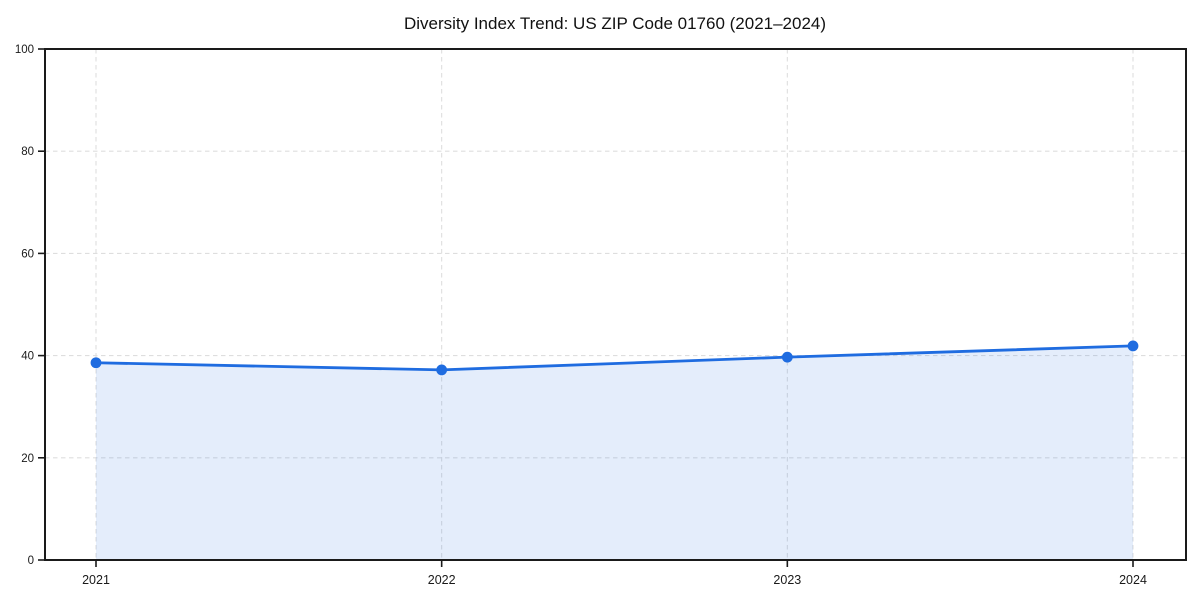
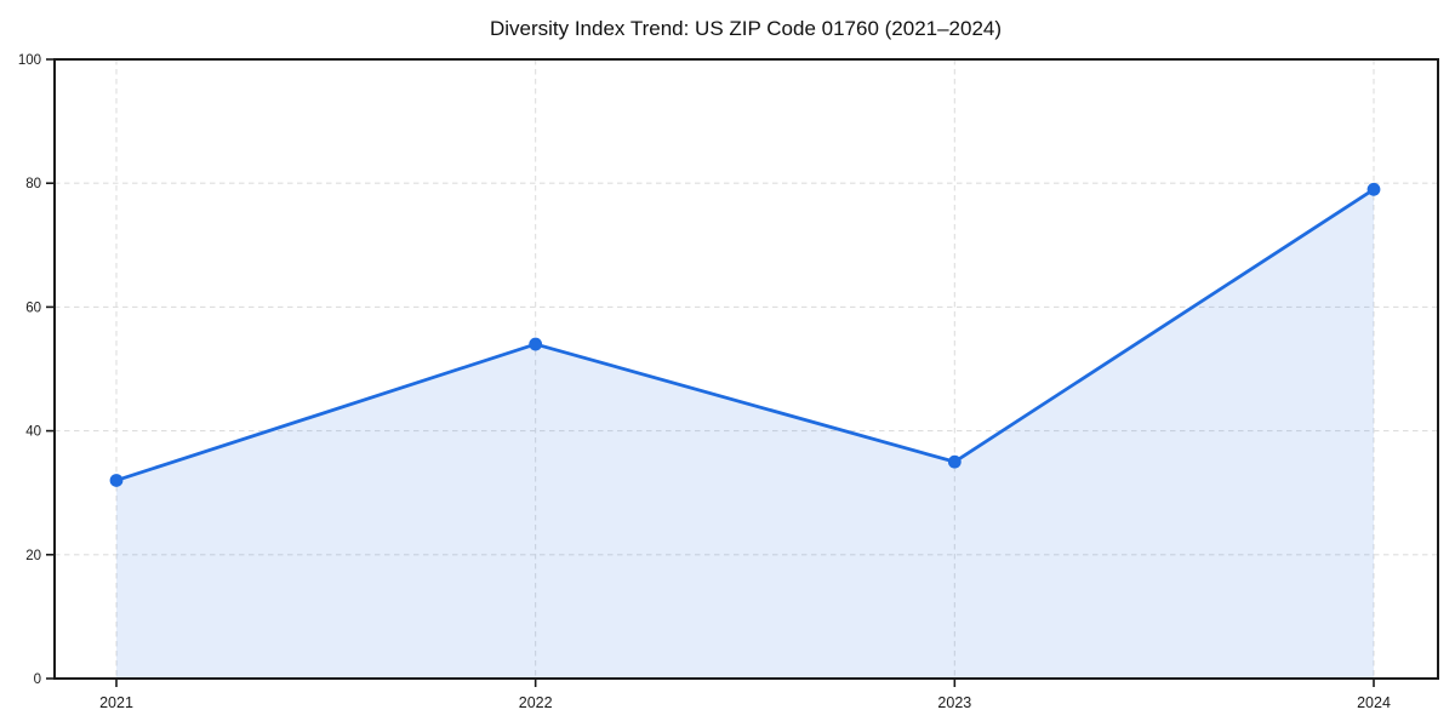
2021: 39 -> 32
2022: 37 -> 54
2023: 40 -> 35
2024: 42 -> 79
